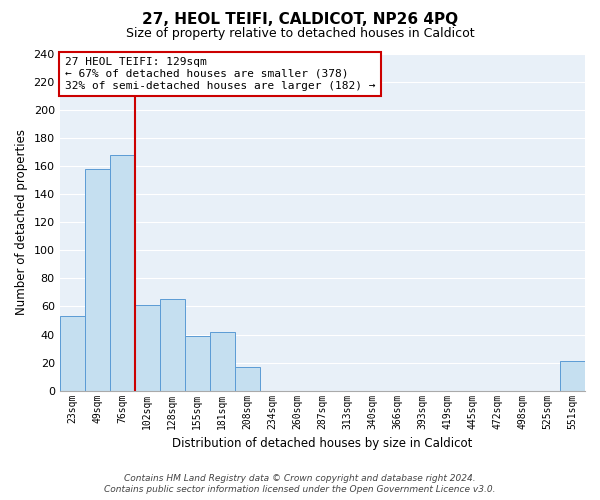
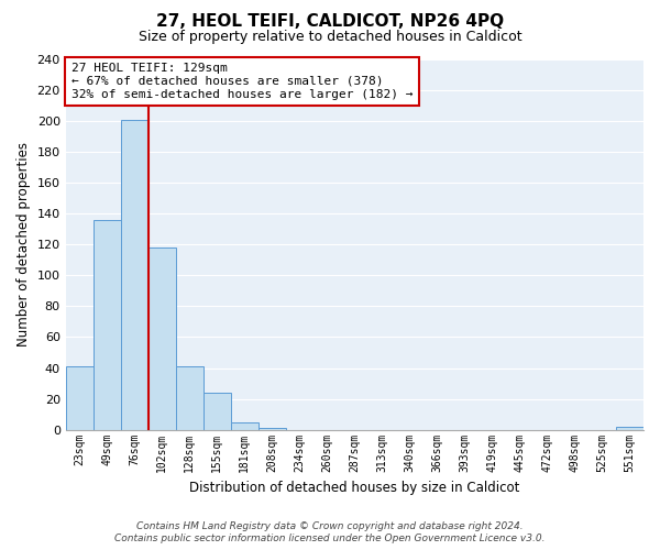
23sqm: 53 -> 41
49sqm: 158 -> 136
76sqm: 168 -> 201
102sqm: 61 -> 118
128sqm: 65 -> 41
155sqm: 39 -> 24
181sqm: 42 -> 5
208sqm: 17 -> 1
551sqm: 21 -> 2
